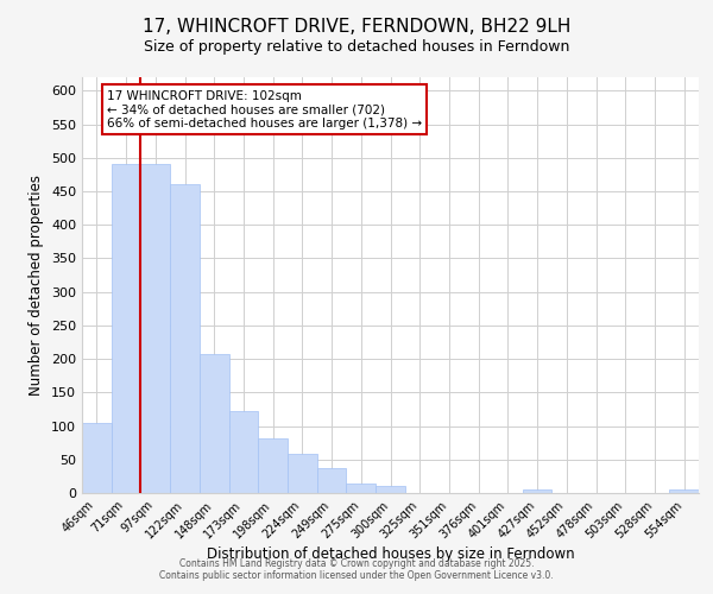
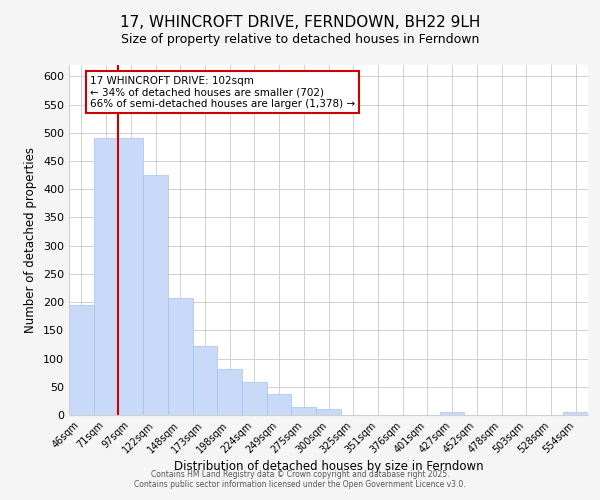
46sqm: 105 -> 194
122sqm: 460 -> 426
